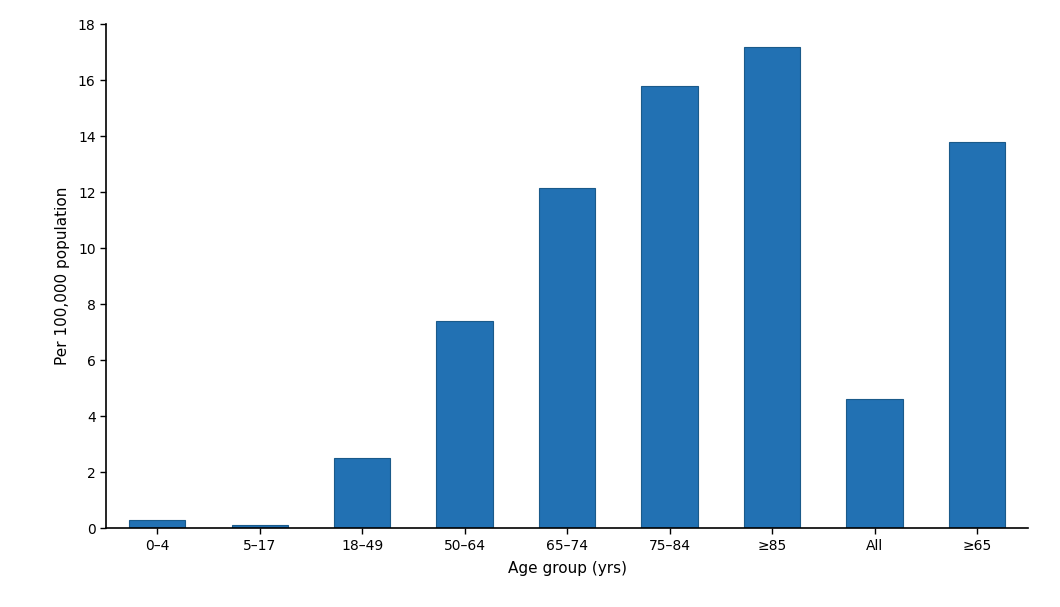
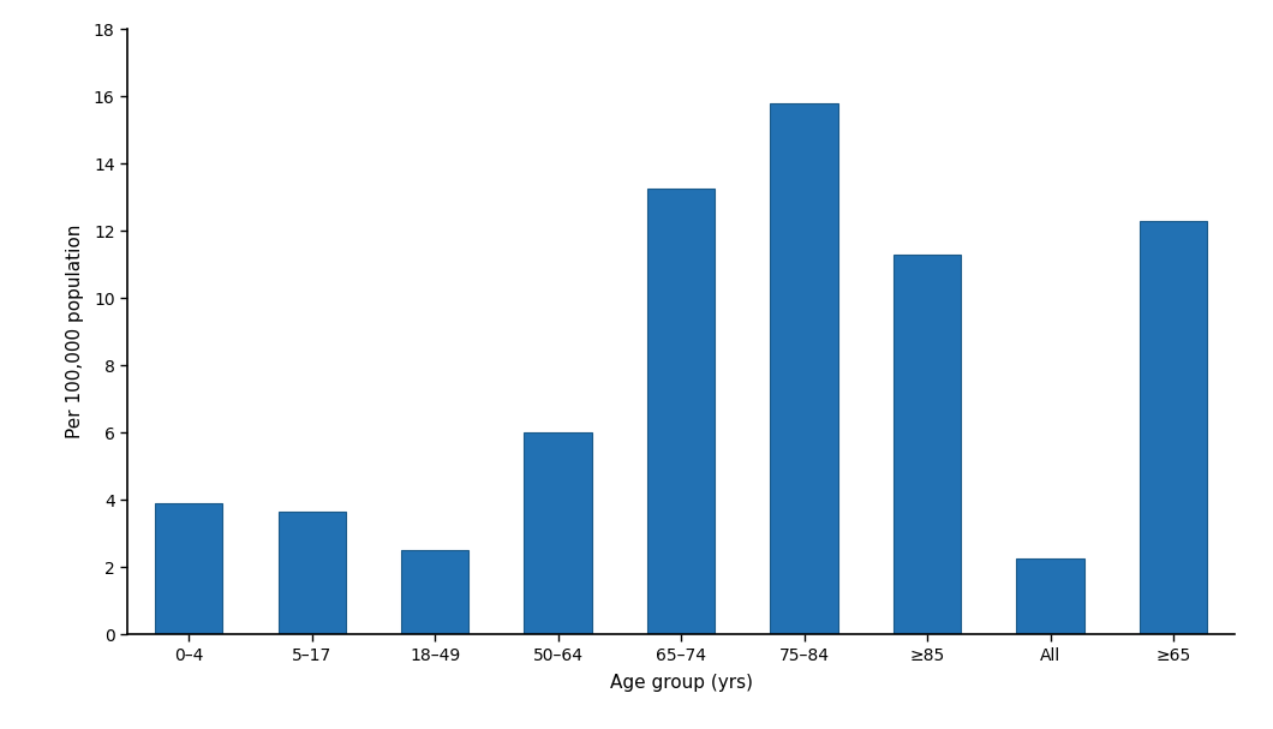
0–4: 0.30 -> 3.90
5–17: 0.10 -> 3.65
50–64: 7.40 -> 6.00
65–74: 12.15 -> 13.25
≥85: 17.20 -> 11.30
All: 4.60 -> 2.25
≥65: 13.80 -> 12.30
